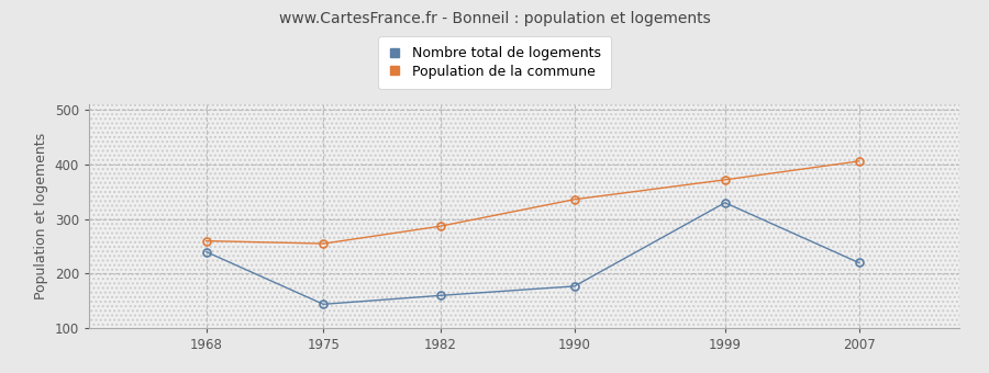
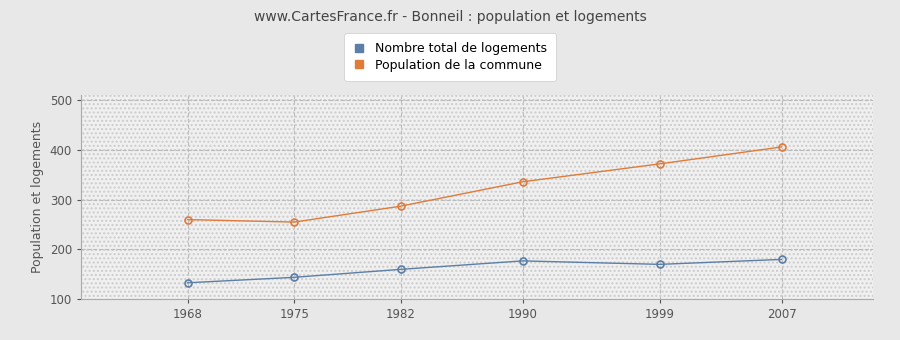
Nombre total de logements/1968: 240 -> 133
Nombre total de logements/1999: 330 -> 170
Nombre total de logements/2007: 220 -> 180
